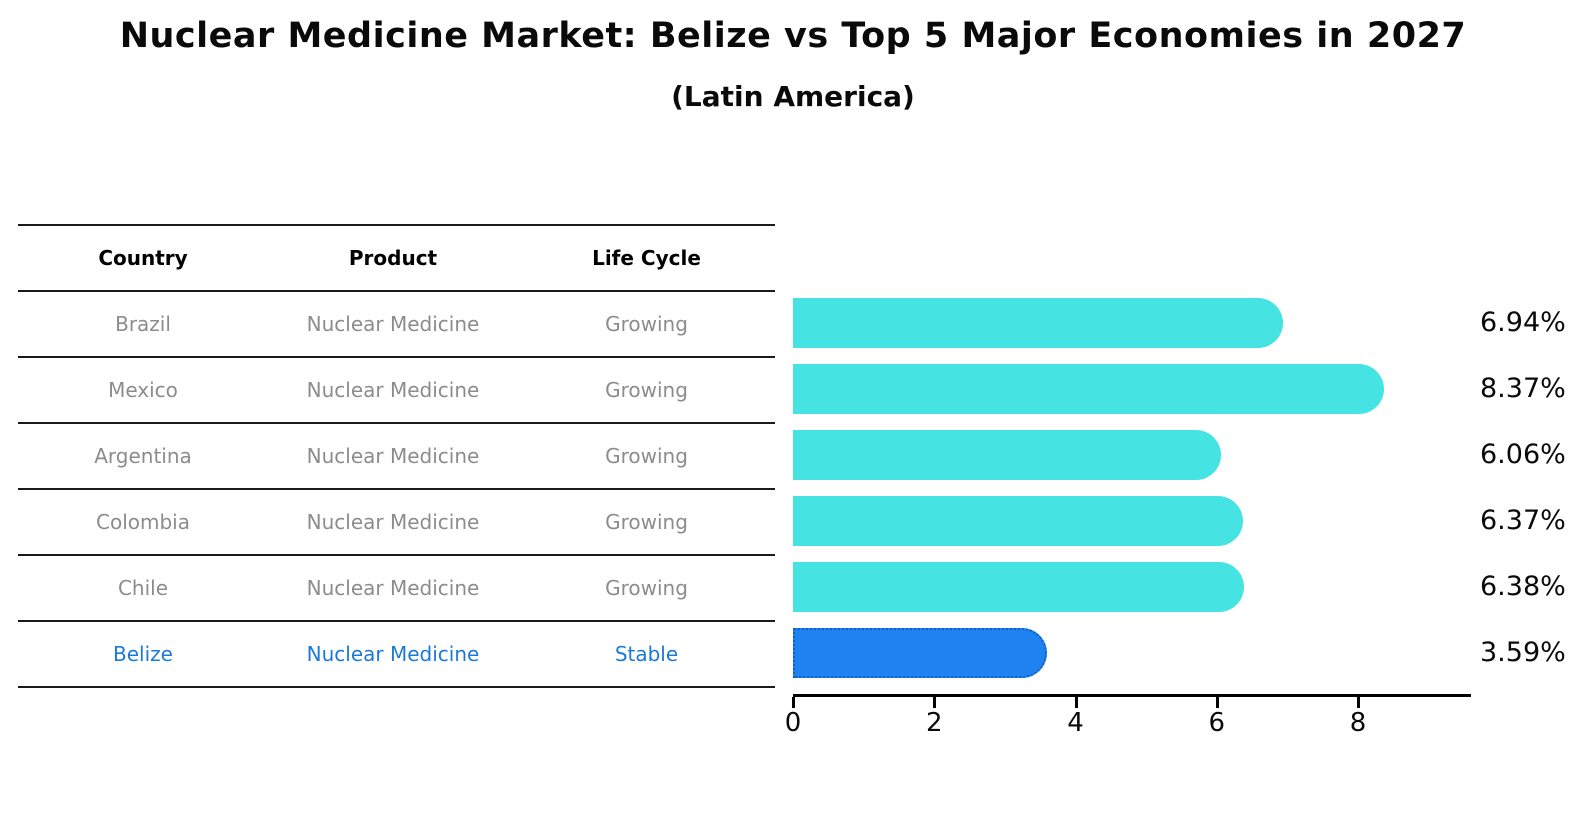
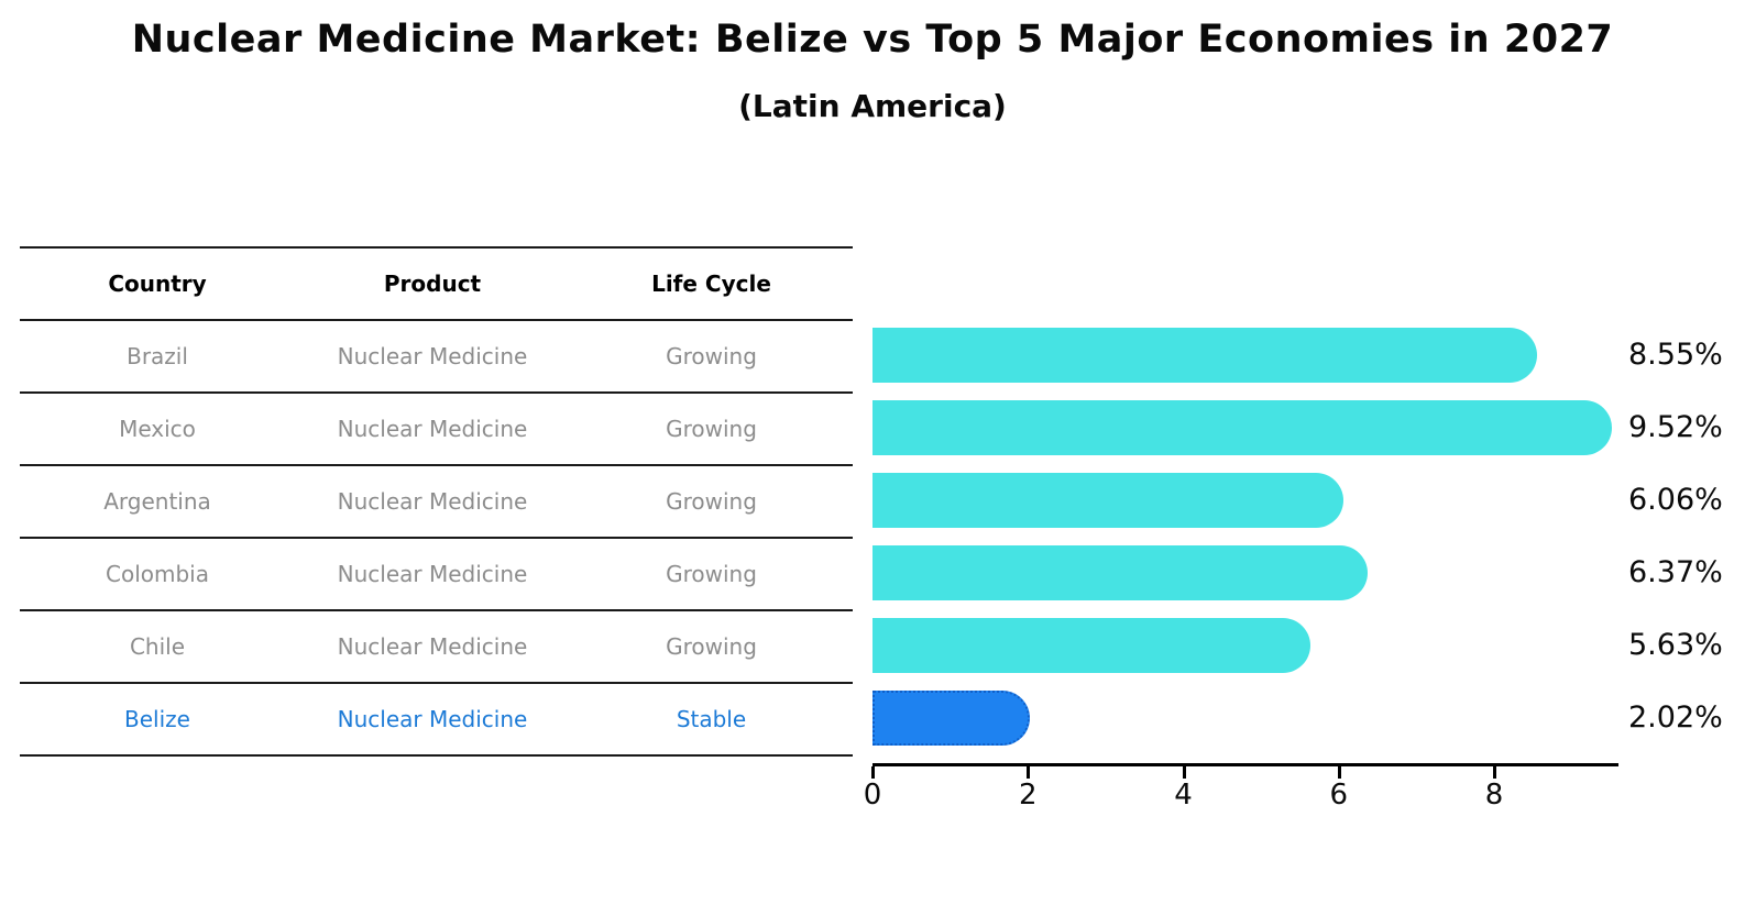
Brazil: 6.94% -> 8.55%
Mexico: 8.37% -> 9.52%
Chile: 6.38% -> 5.63%
Belize: 3.59% -> 2.02%
